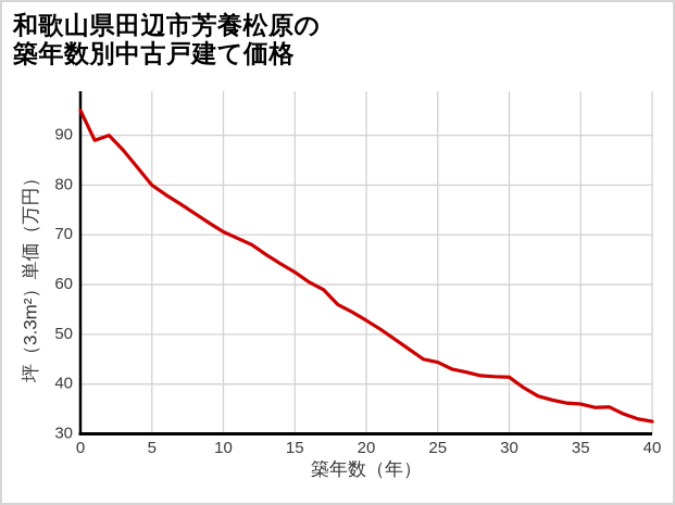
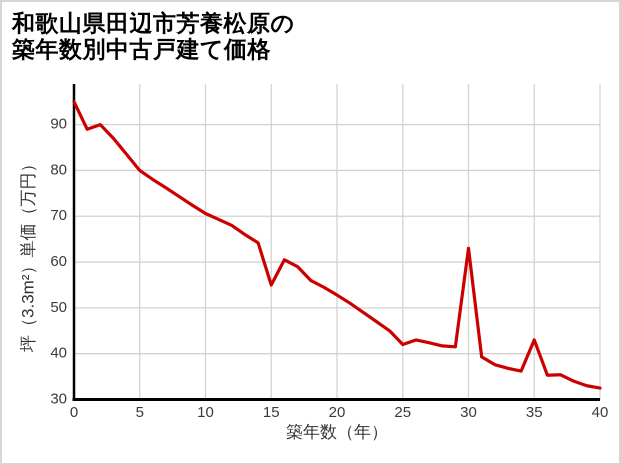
15: 62 -> 55
25: 44 -> 42
30: 41 -> 63
35: 36 -> 43
